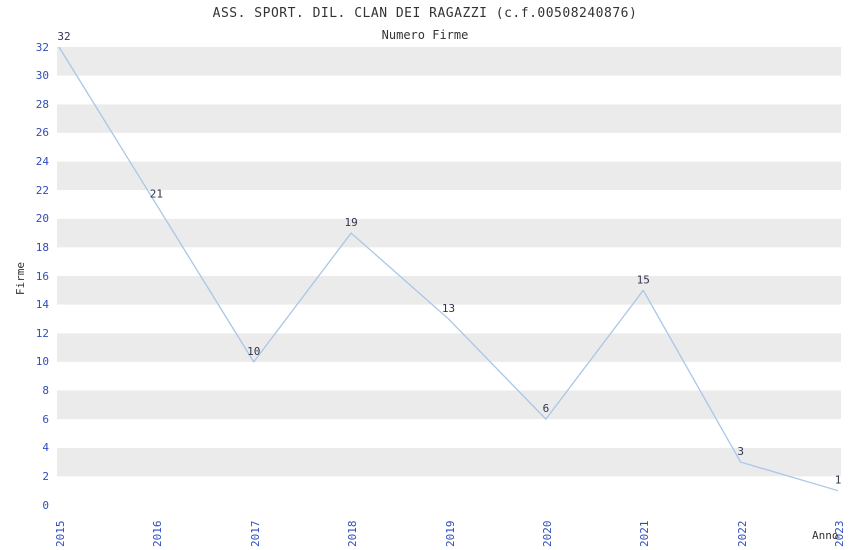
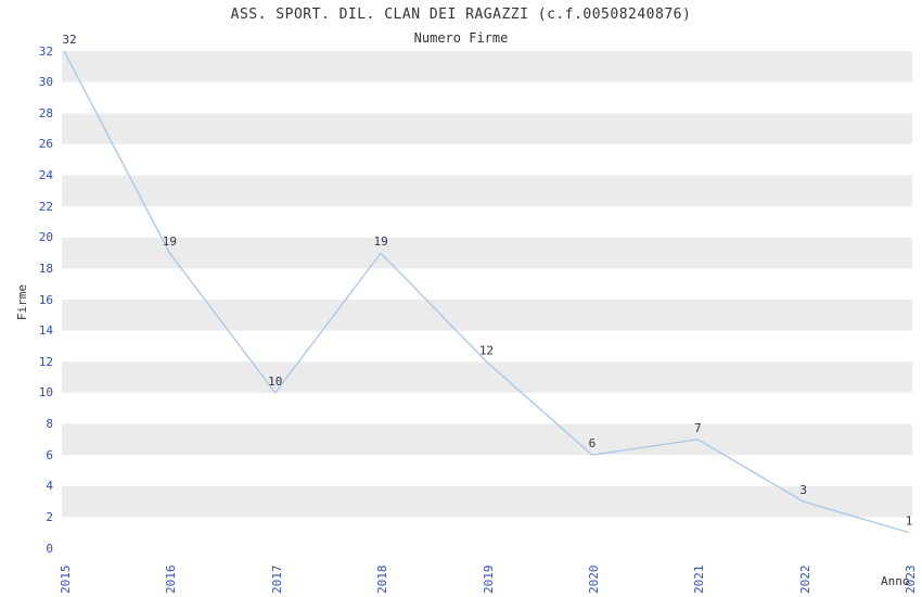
2016: 21 -> 19
2019: 13 -> 12
2021: 15 -> 7
